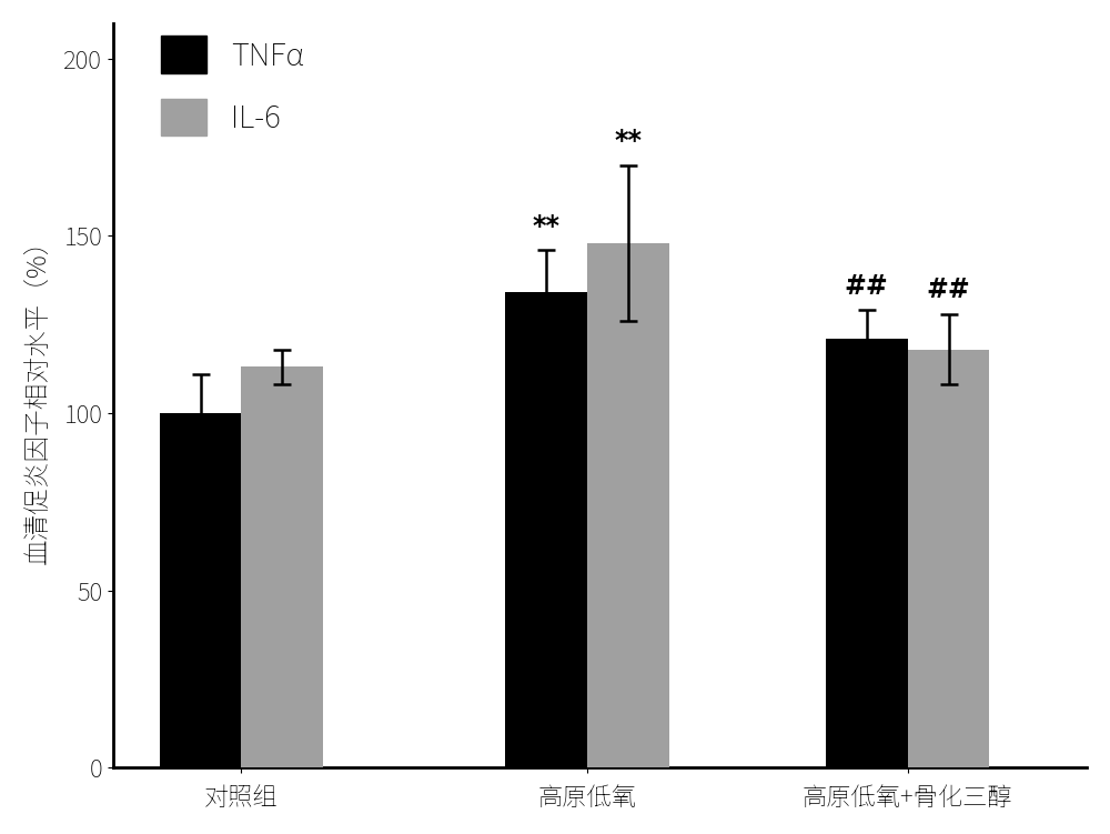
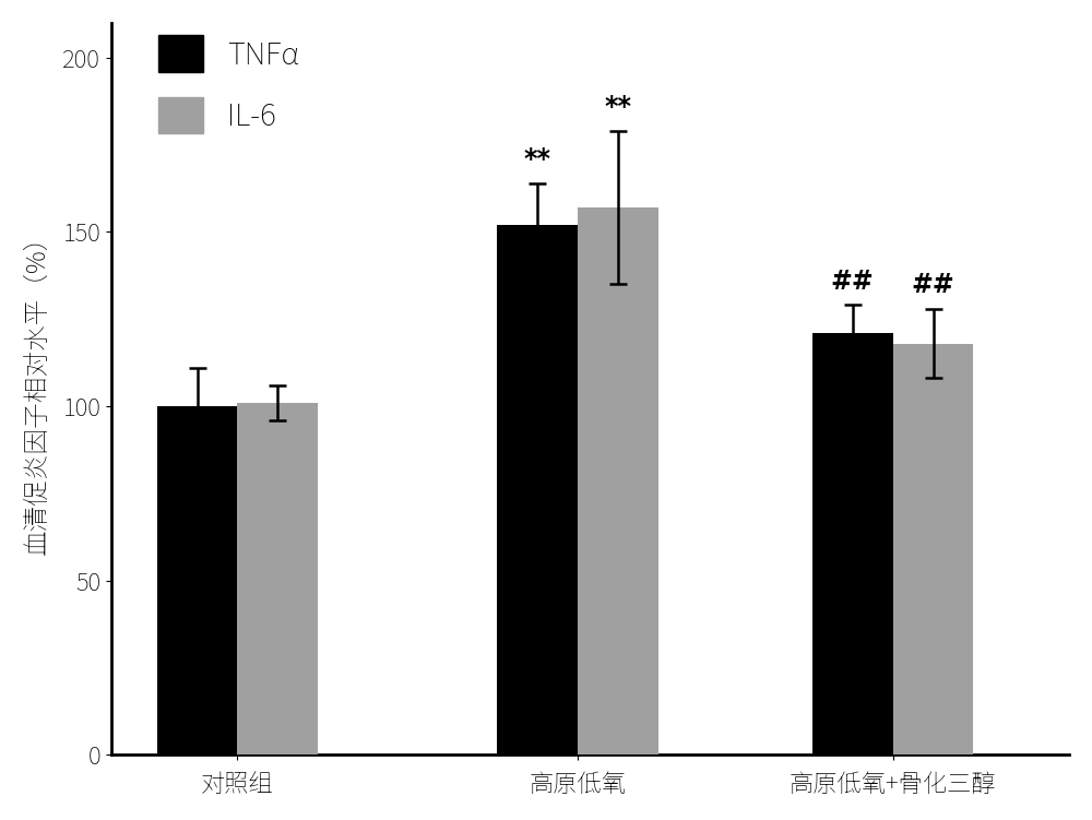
IL-6/对照组: 113 -> 101
TNFα/高原低氧: 134 -> 152
IL-6/高原低氧: 148 -> 157
